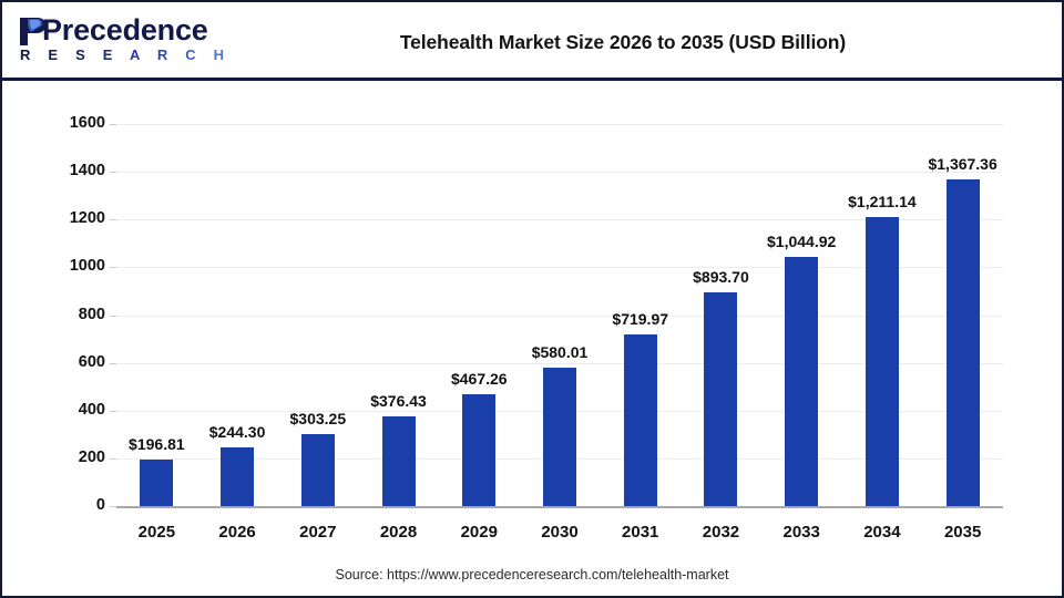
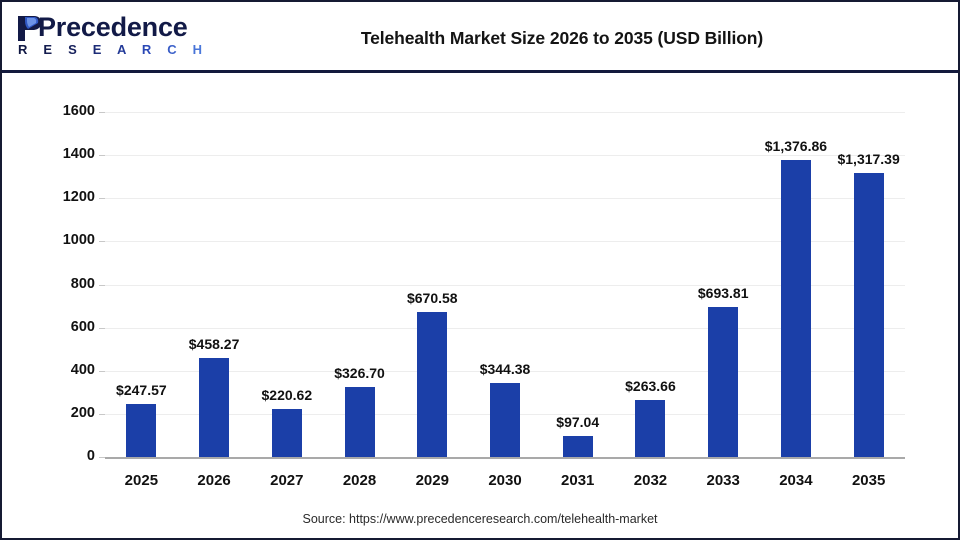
2025: $196.81 -> $247.57
2026: $244.30 -> $458.27
2027: $303.25 -> $220.62
2028: $376.43 -> $326.70
2029: $467.26 -> $670.58
2030: $580.01 -> $344.38
2031: $719.97 -> $97.04
2032: $893.70 -> $263.66
2033: $1,044.92 -> $693.81
2034: $1,211.14 -> $1,376.86
2035: $1,367.36 -> $1,317.39
